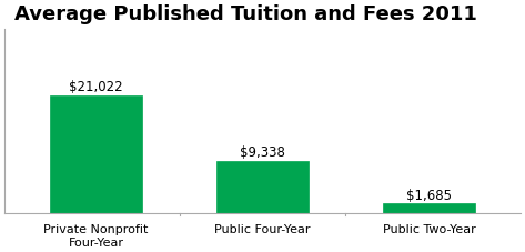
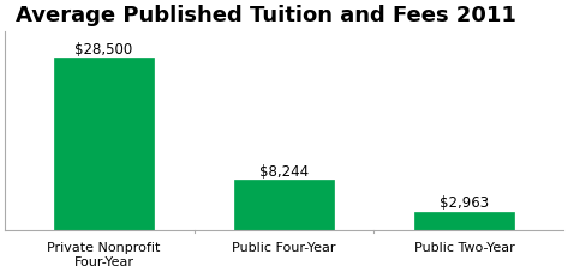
Private Nonprofit Four-Year: $21,022 -> $28,500
Public Four-Year: $9,338 -> $8,244
Public Two-Year: $1,685 -> $2,963
